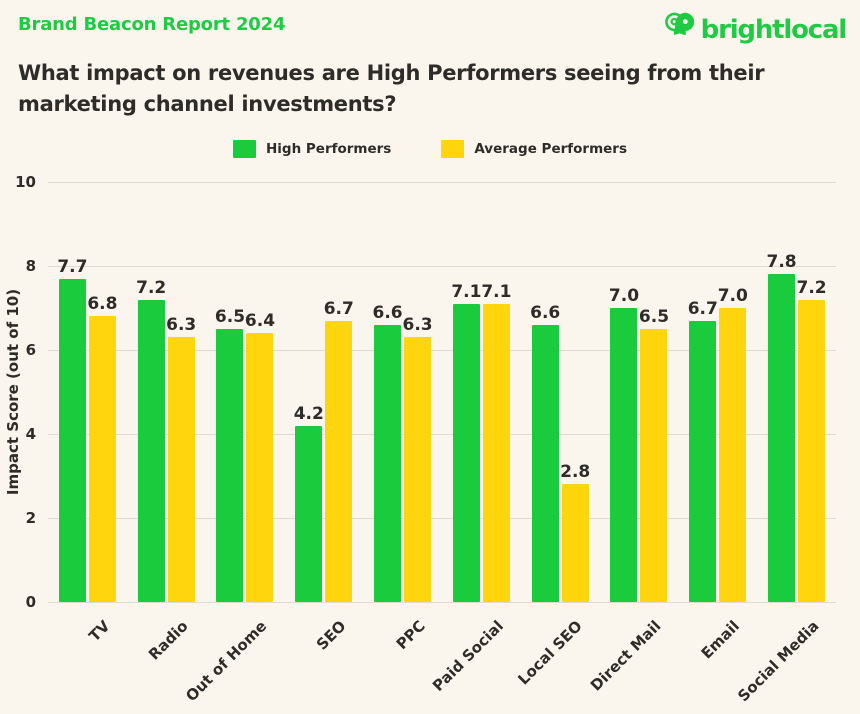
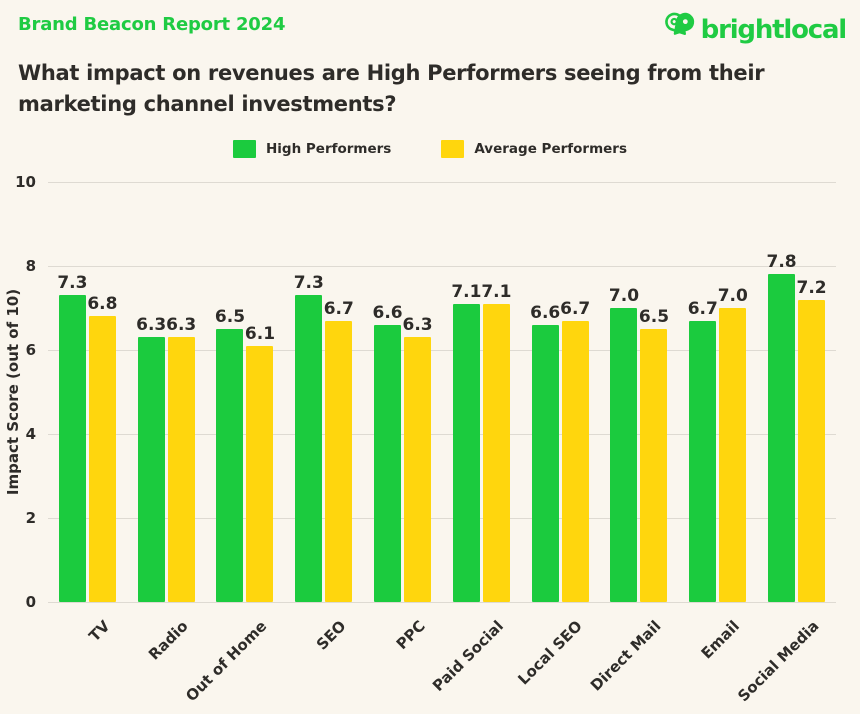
High Performers/TV: 7.7 -> 7.3
High Performers/Radio: 7.2 -> 6.3
Average Performers/Out of Home: 6.4 -> 6.1
High Performers/SEO: 4.2 -> 7.3
Average Performers/Local SEO: 2.8 -> 6.7
